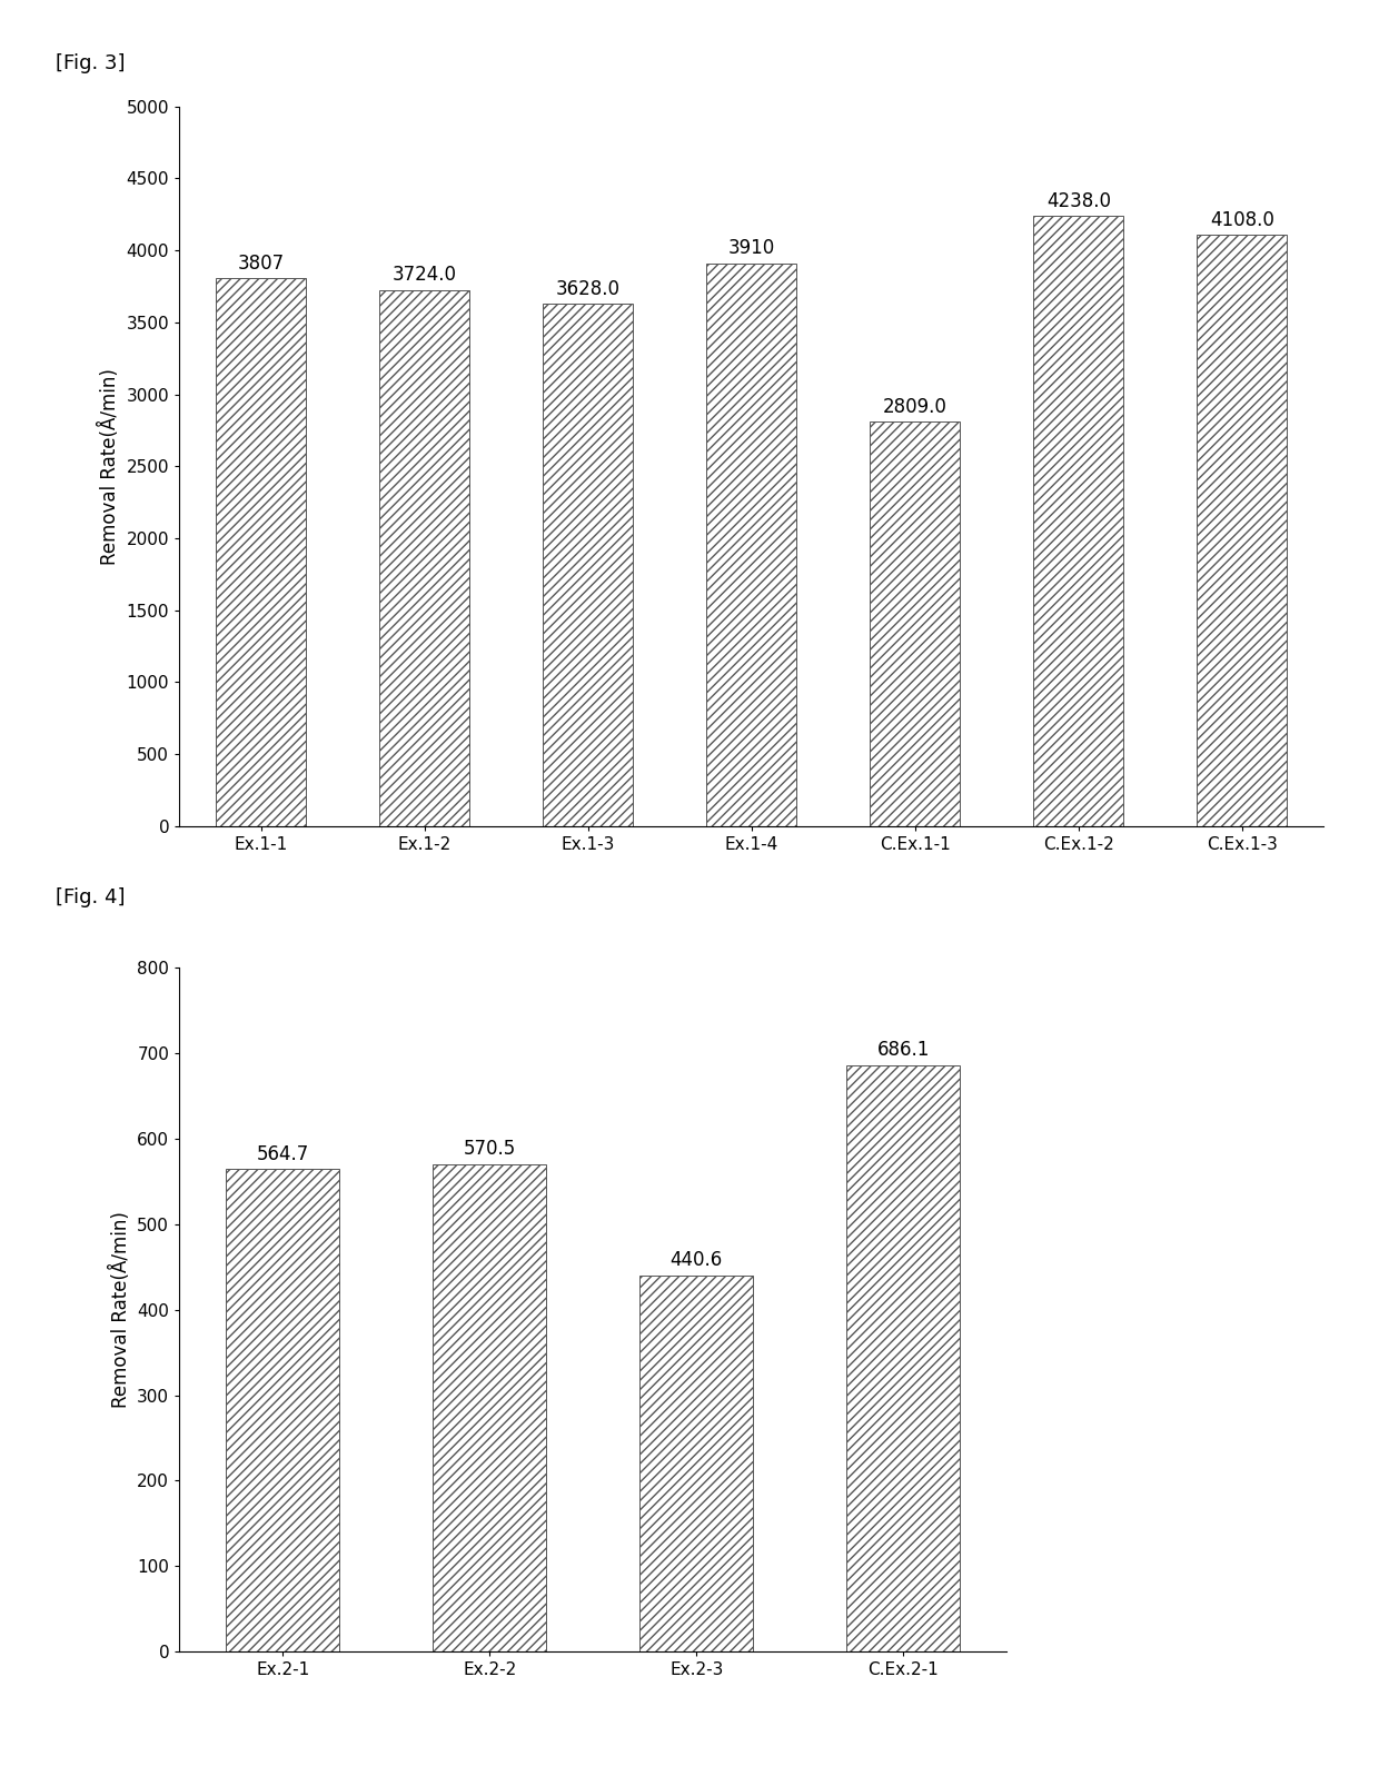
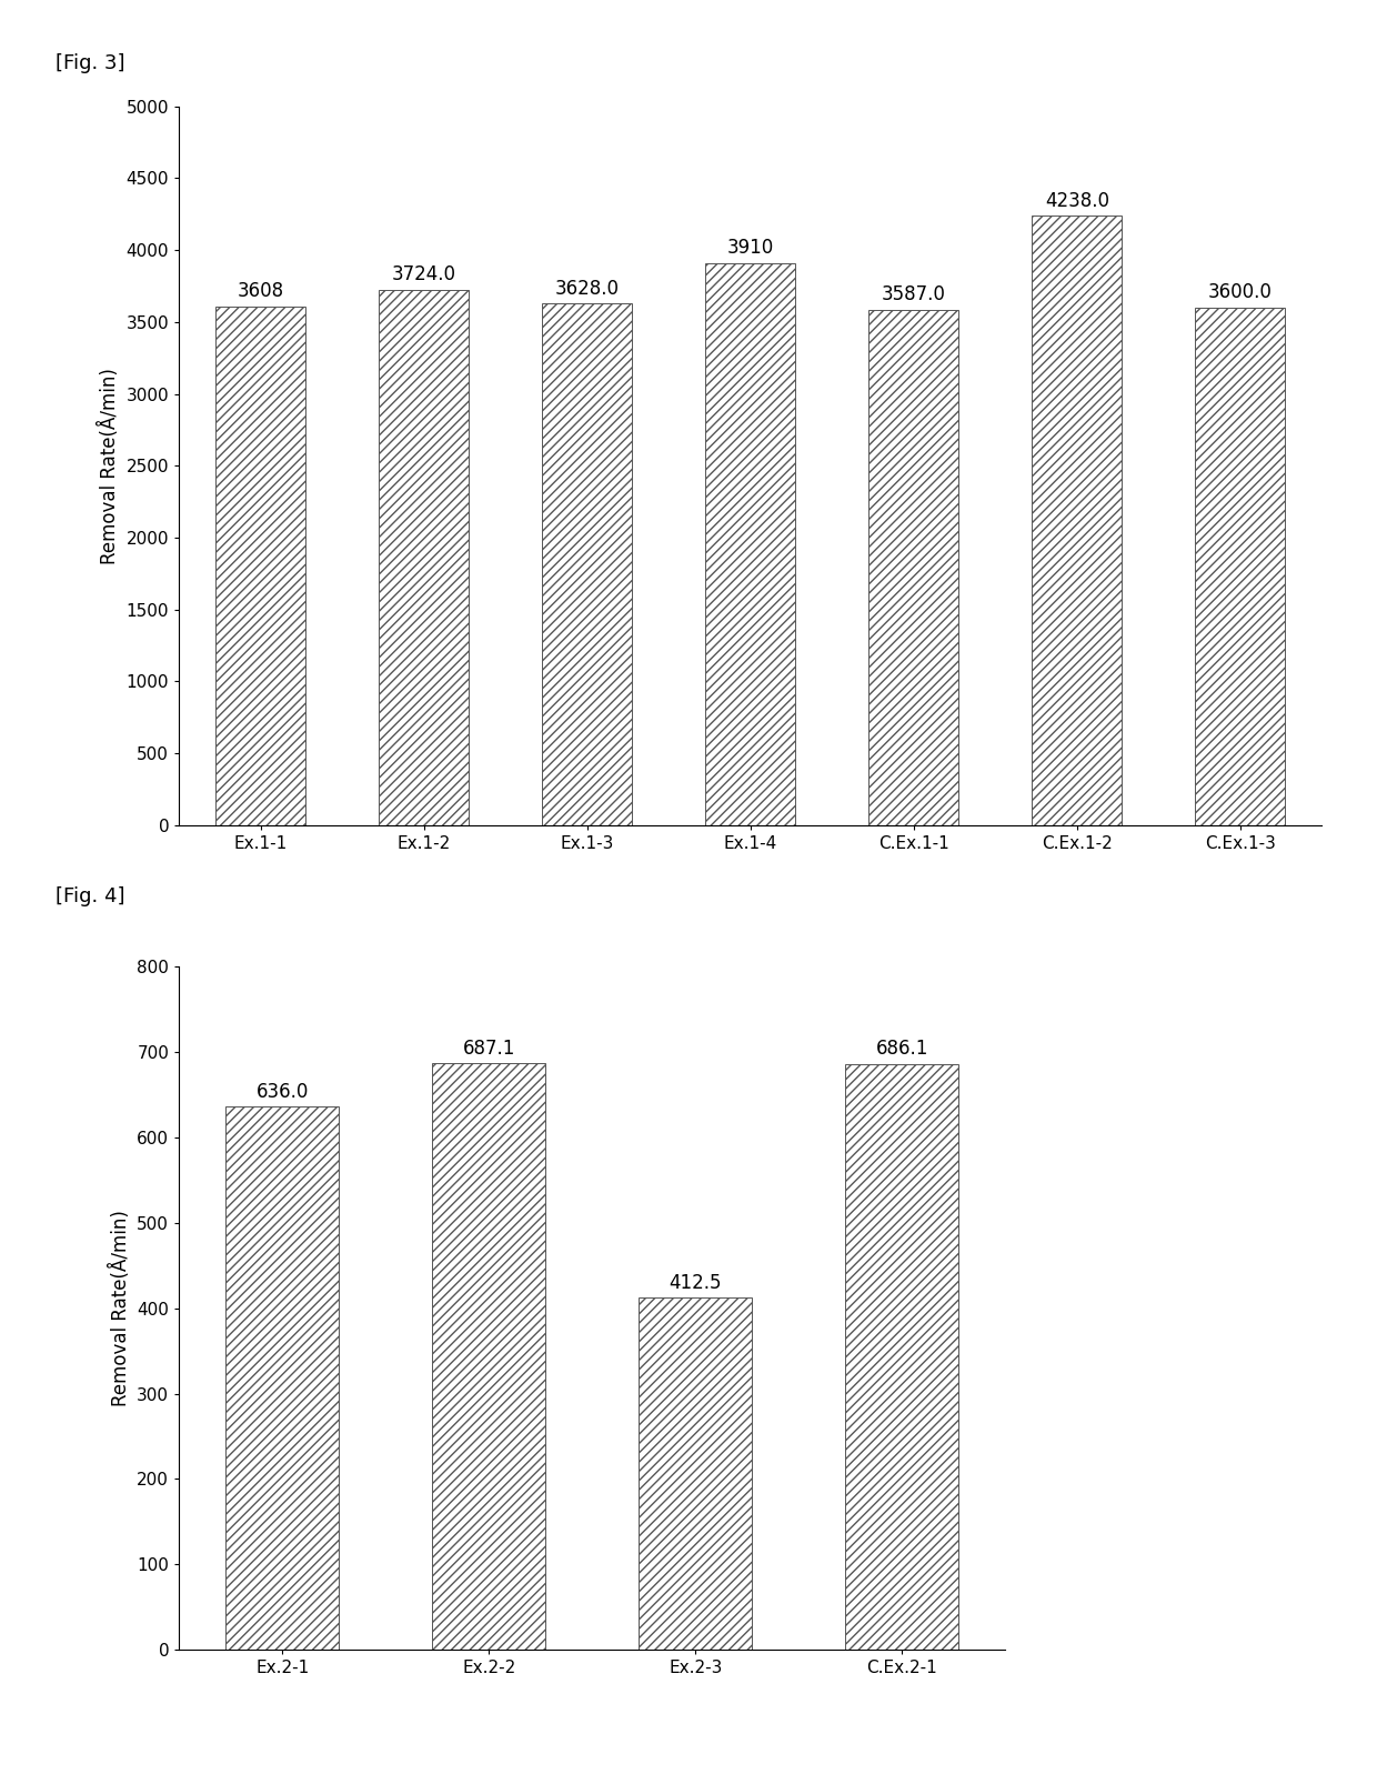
Ex.1-1: 3807 -> 3608
C.Ex.1-1: 2809.0 -> 3587.0
C.Ex.1-3: 4108.0 -> 3600.0
Ex.2-1: 564.7 -> 636.0
Ex.2-2: 570.5 -> 687.1
Ex.2-3: 440.6 -> 412.5
